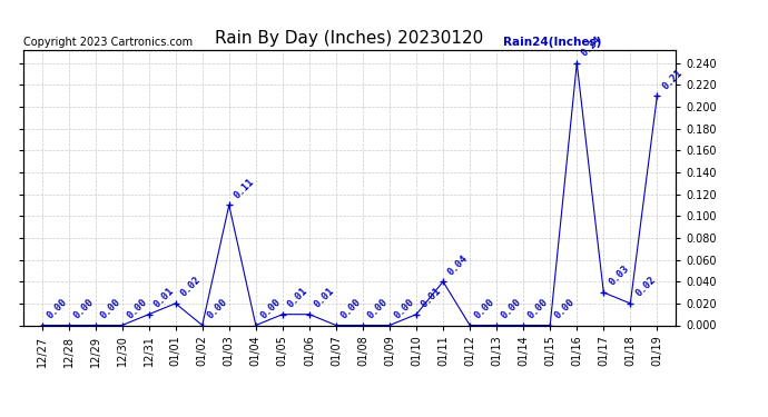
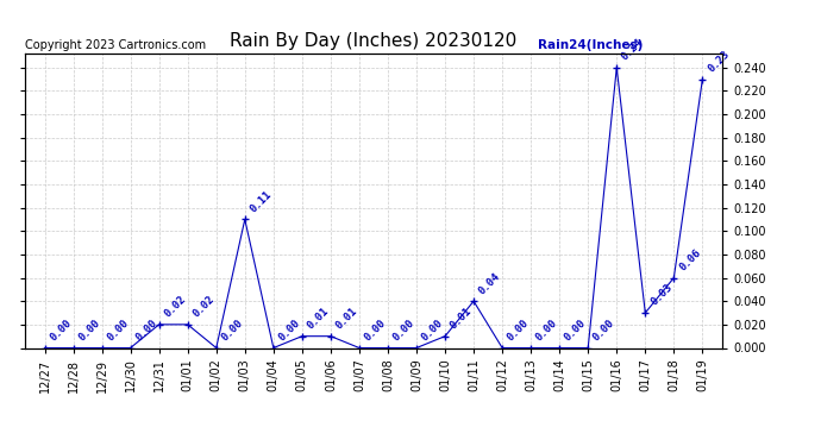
12/31: 0.01 -> 0.02
01/18: 0.02 -> 0.06
01/19: 0.21 -> 0.23
